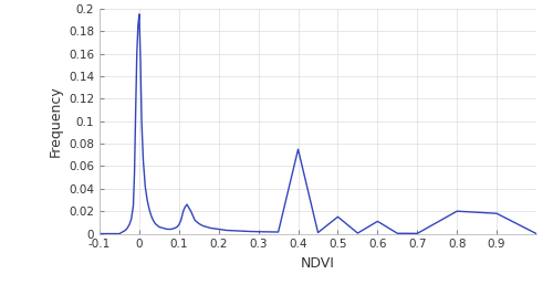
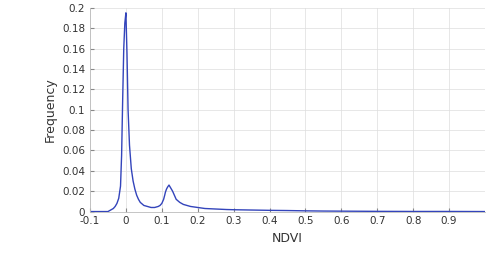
0.4: 0.075 -> 0.001
0.5: 0.015 -> 0.001
0.6: 0.011 -> 0.000
0.8: 0.020 -> 0.000
0.9: 0.018 -> 0.000
